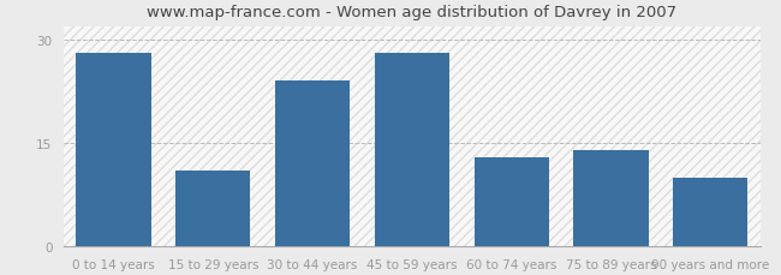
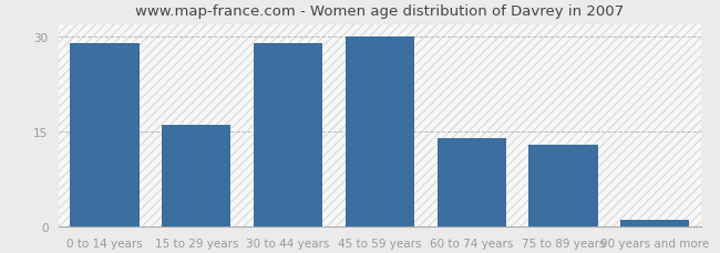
0 to 14 years: 28 -> 29
15 to 29 years: 11 -> 16
30 to 44 years: 24 -> 29
45 to 59 years: 28 -> 30
60 to 74 years: 13 -> 14
75 to 89 years: 14 -> 13
90 years and more: 10 -> 1
